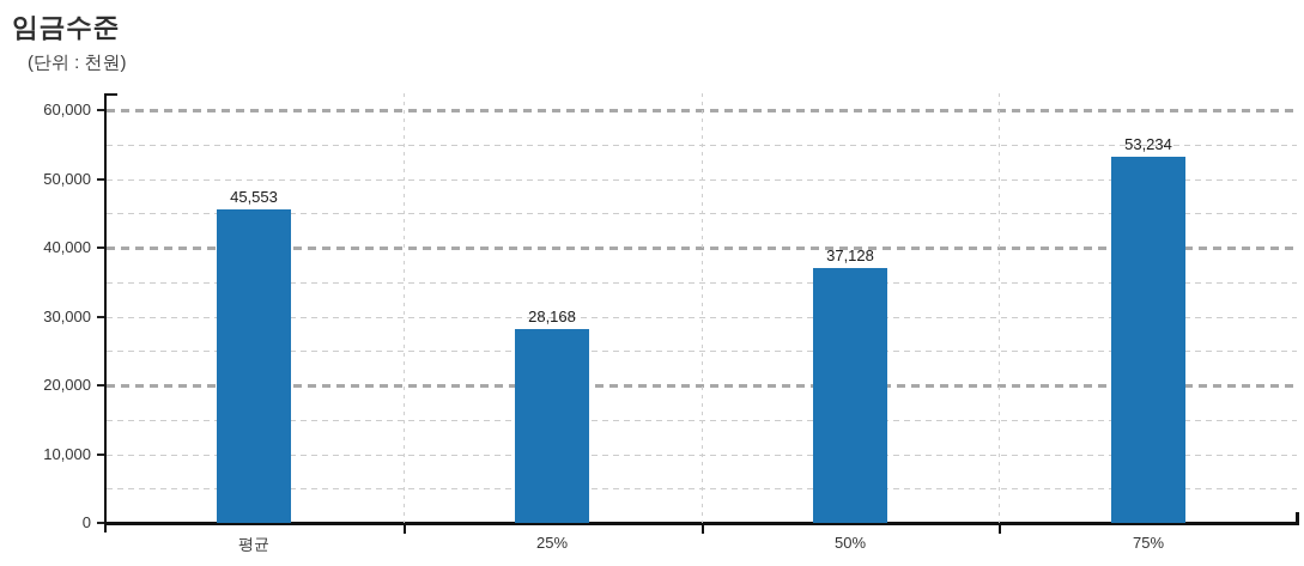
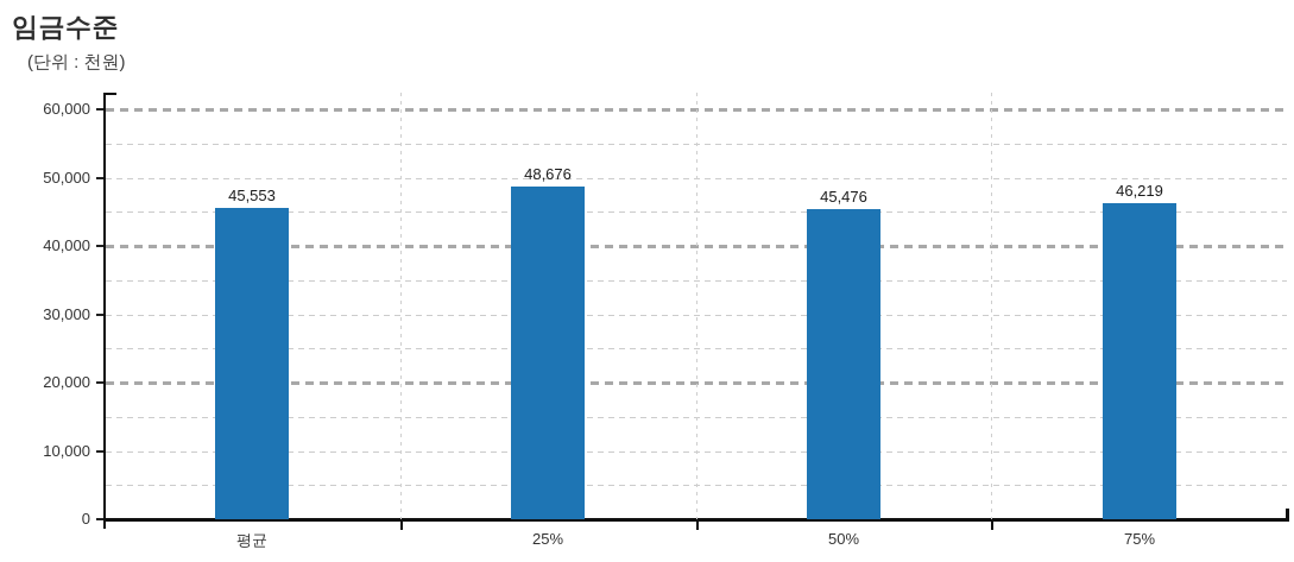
25%: 28,168 -> 48,676
50%: 37,128 -> 45,476
75%: 53,234 -> 46,219
